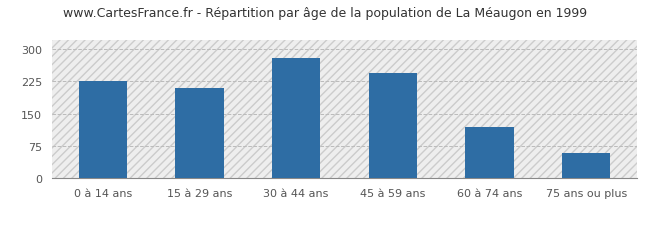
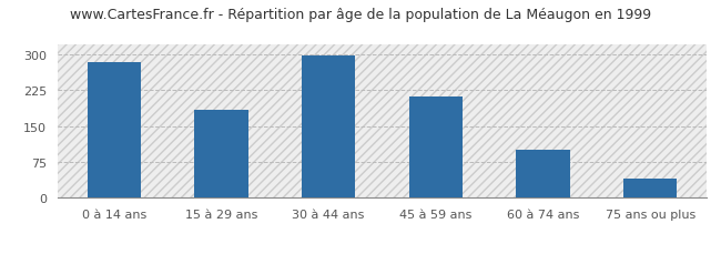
0 à 14 ans: 225 -> 283
15 à 29 ans: 210 -> 183
30 à 44 ans: 280 -> 298
45 à 59 ans: 245 -> 213
60 à 74 ans: 120 -> 100
75 ans ou plus: 60 -> 40
